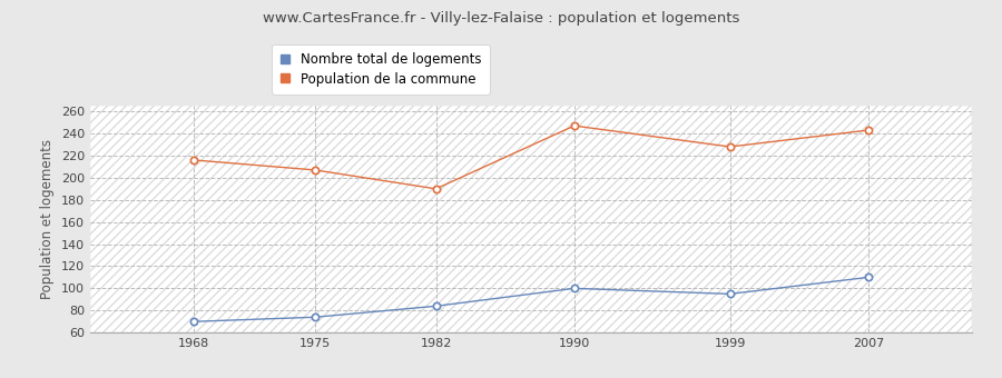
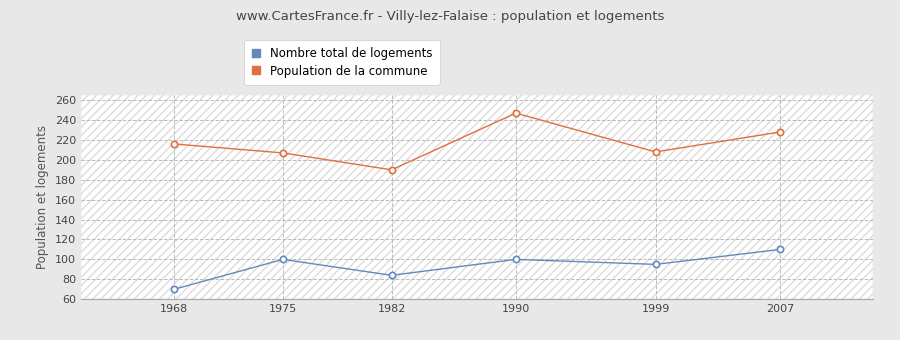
Nombre total de logements/1975: 74 -> 100
Population de la commune/1999: 228 -> 208
Population de la commune/2007: 243 -> 228
